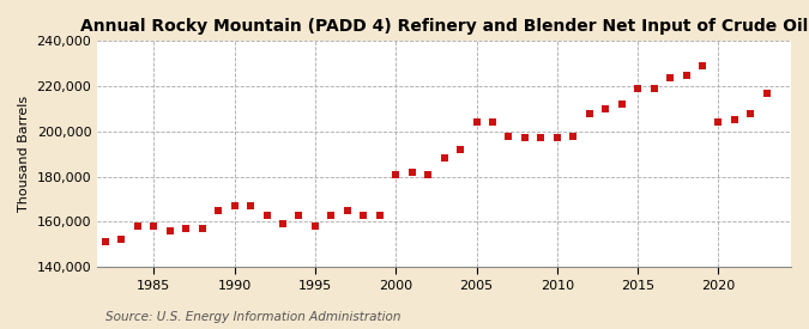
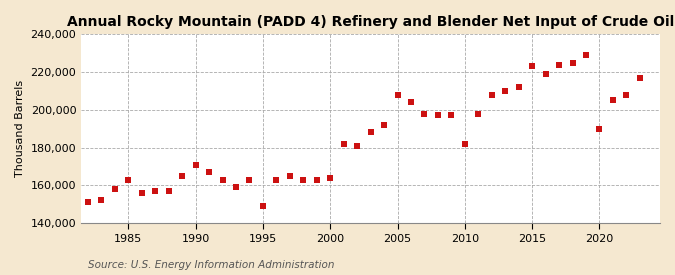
1985: 158,000 -> 163,000
1990: 167,000 -> 171,000
1995: 158,000 -> 149,000
2000: 181,000 -> 164,000
2005: 204,000 -> 208,000
2010: 197,000 -> 182,000
2015: 219,000 -> 223,000
2020: 204,000 -> 190,000
